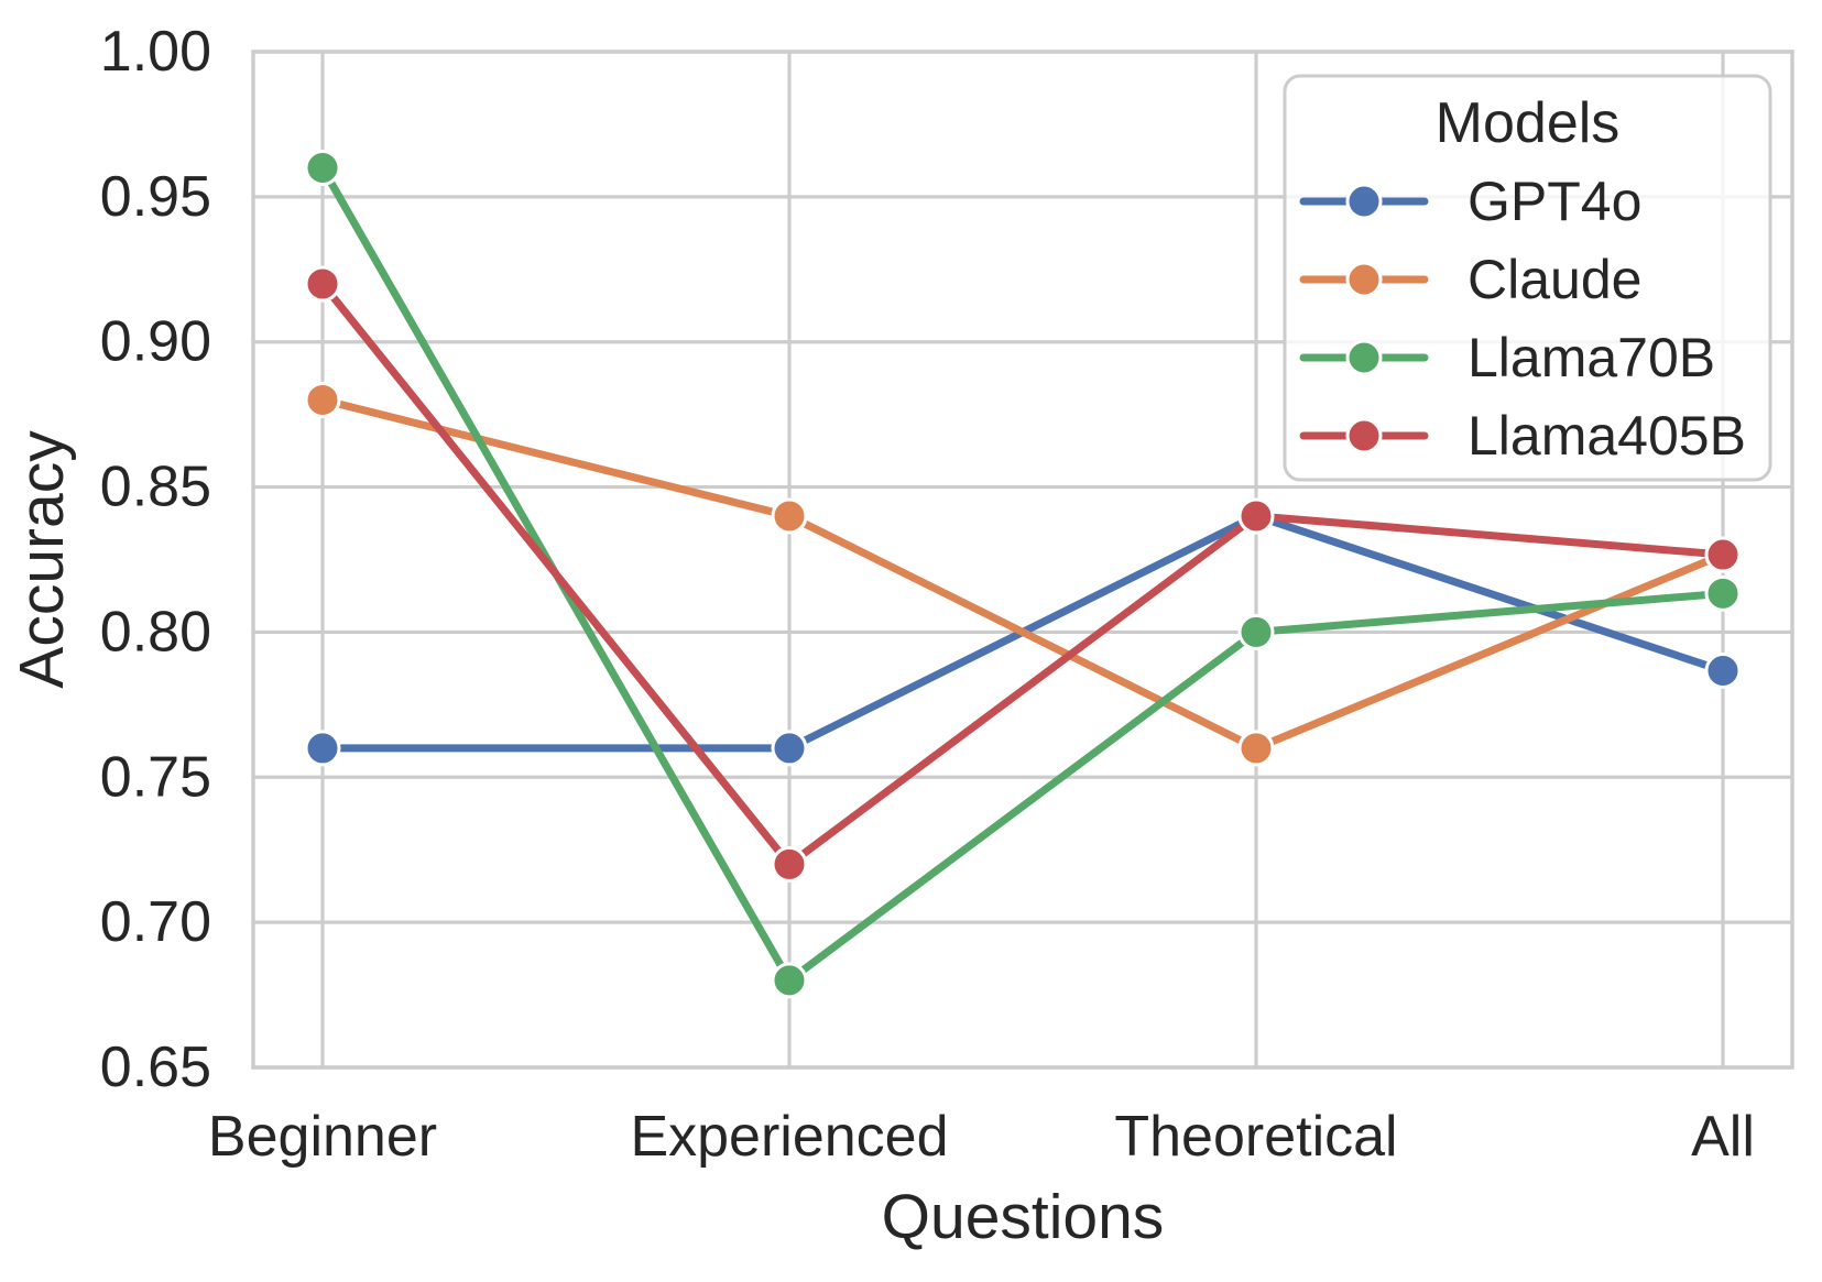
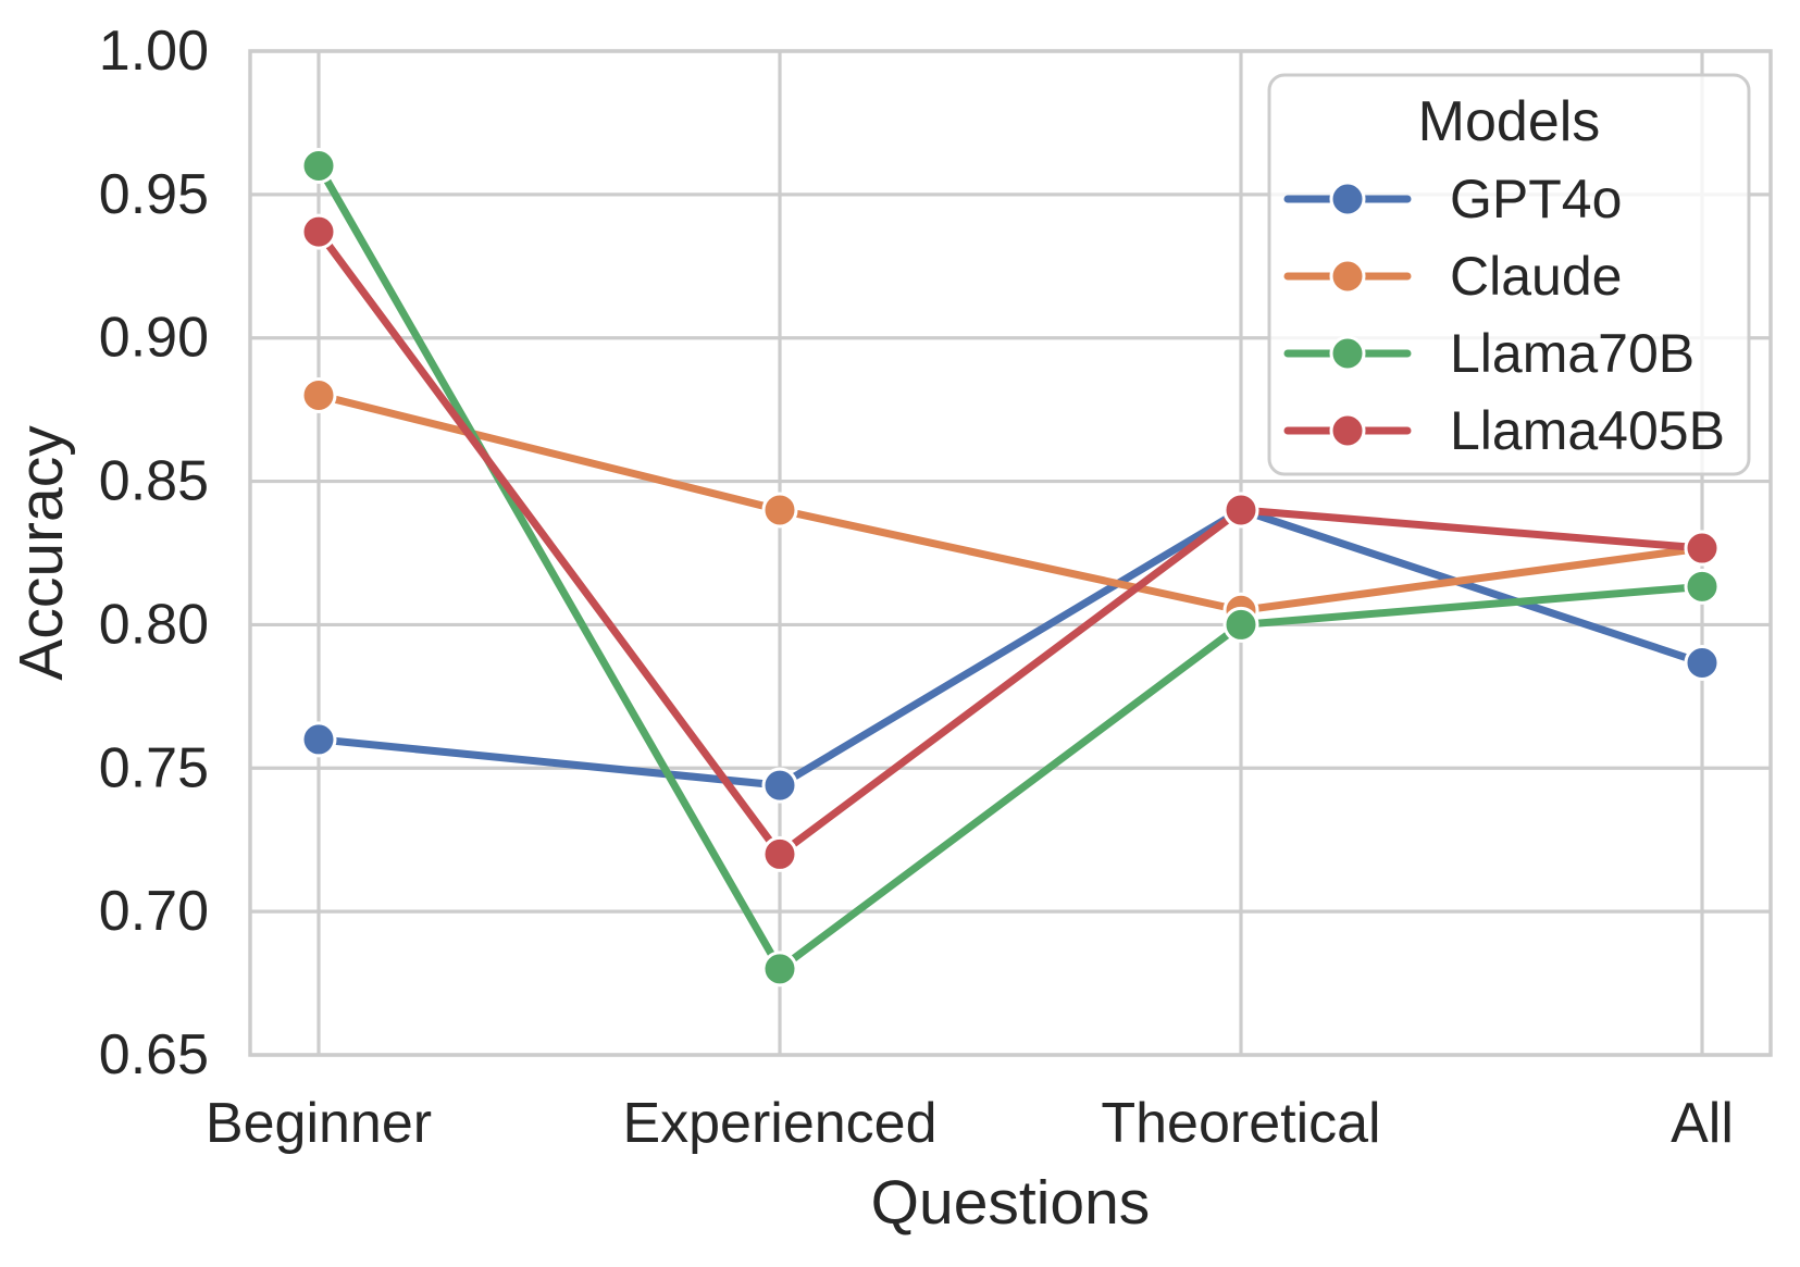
Llama405B/Beginner: 0.920 -> 0.937
GPT4o/Experienced: 0.760 -> 0.744
Claude/Theoretical: 0.760 -> 0.805
